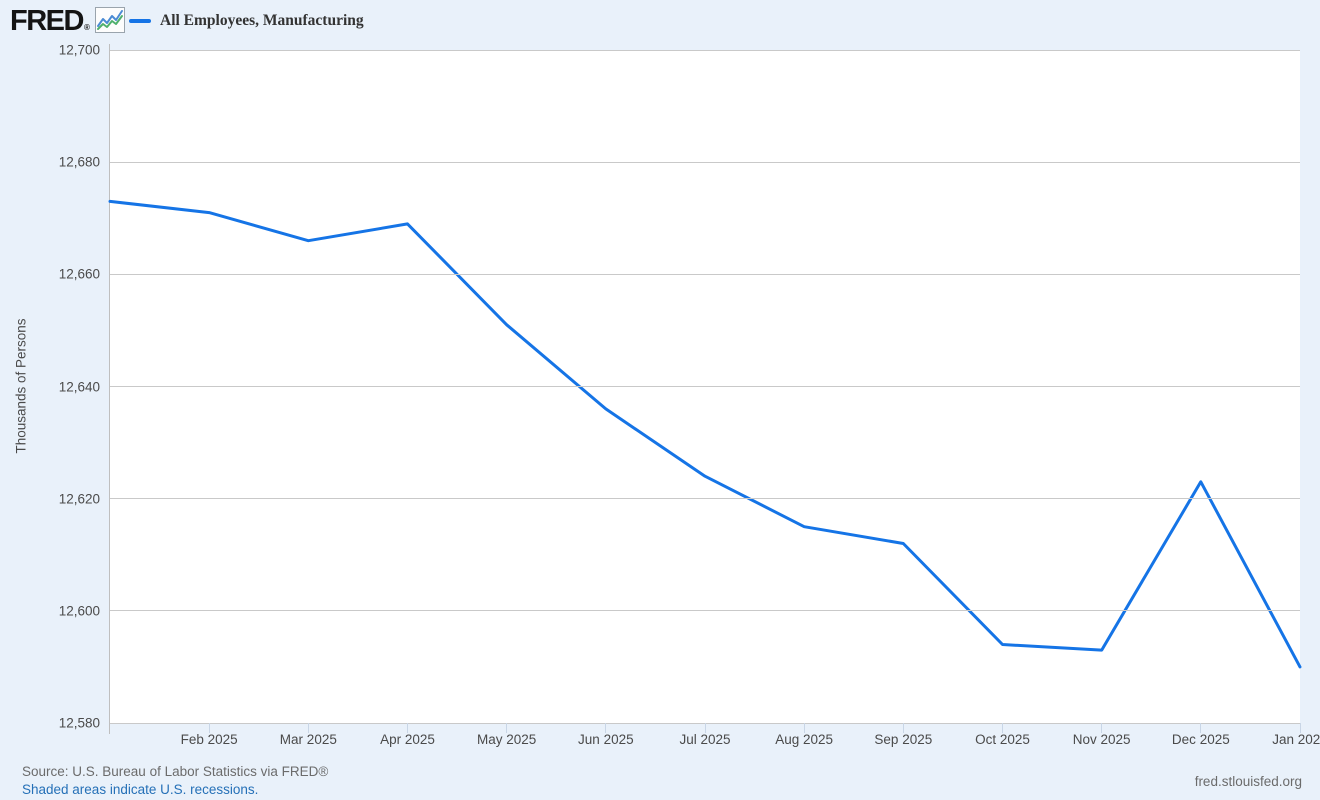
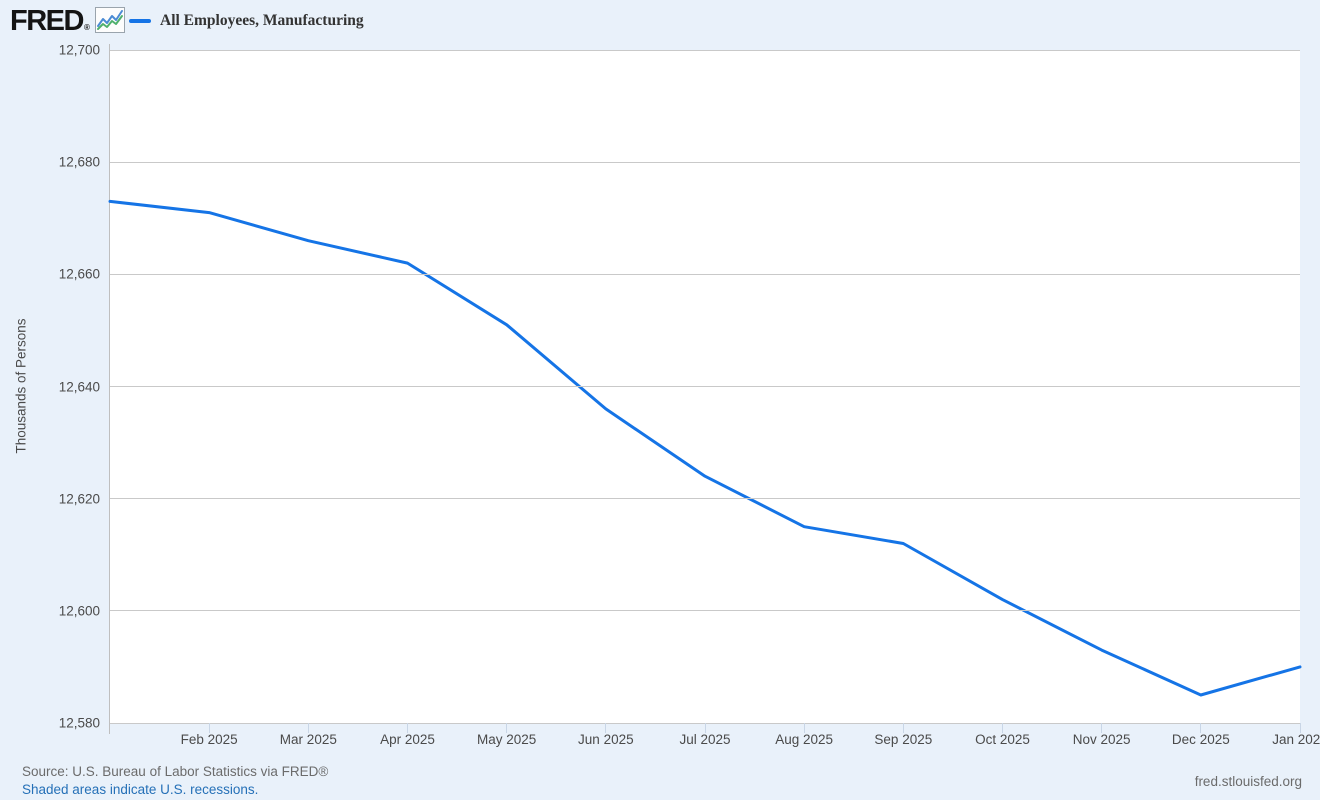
Apr 2025: 12669 -> 12662
Oct 2025: 12594 -> 12602
Dec 2025: 12623 -> 12585
